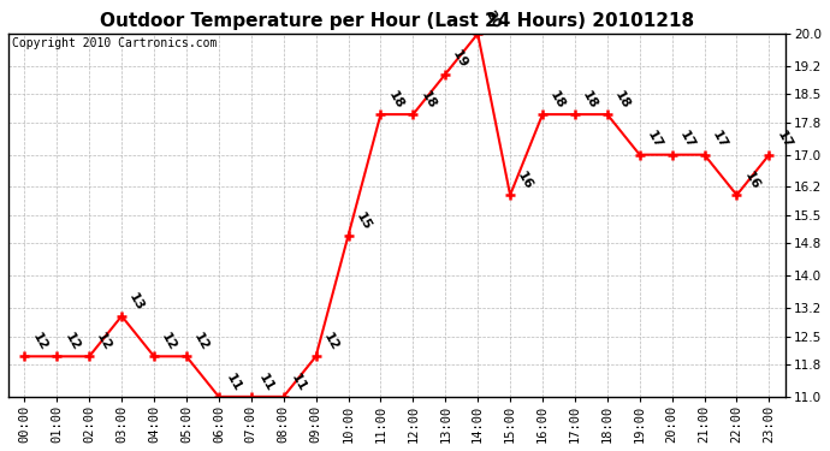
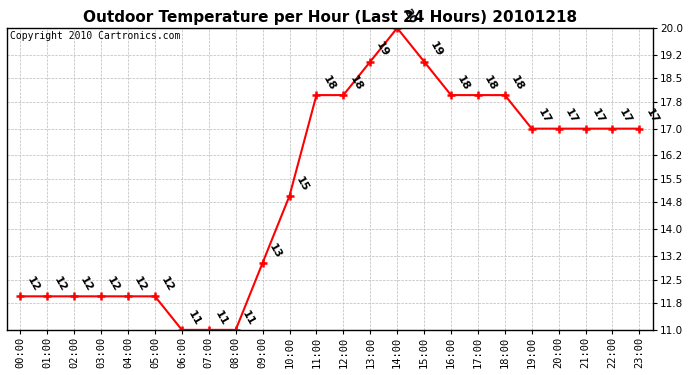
03:00: 13 -> 12
09:00: 12 -> 13
15:00: 16 -> 19
22:00: 16 -> 17
